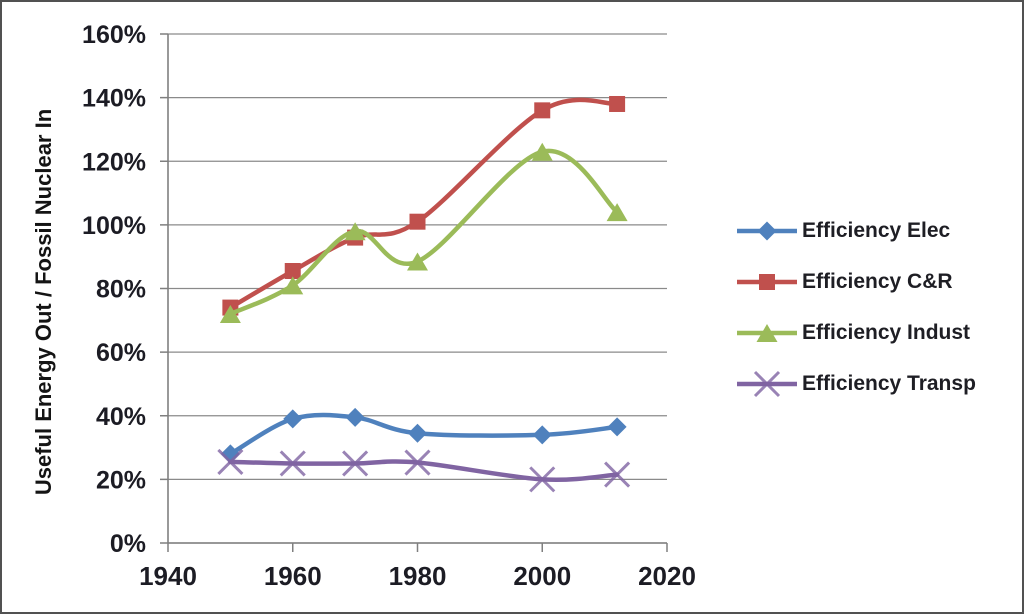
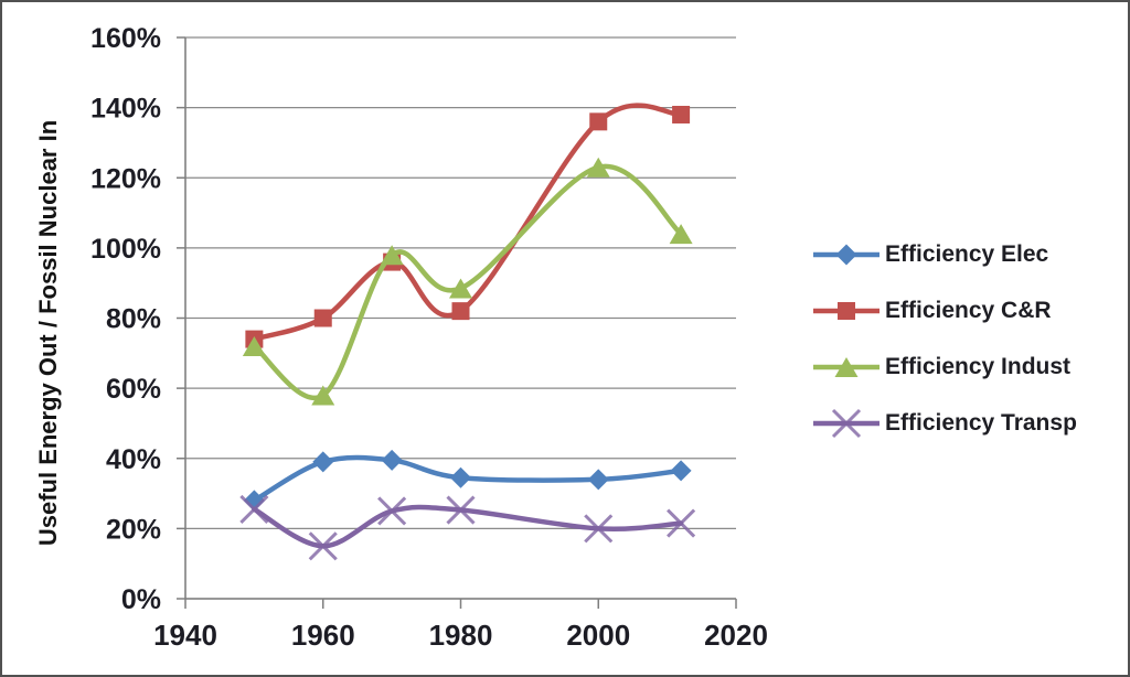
Efficiency C&R/1960: 86% -> 80%
Efficiency Indust/1960: 81% -> 58%
Efficiency Transp/1960: 25% -> 15%
Efficiency C&R/1980: 101% -> 82%
